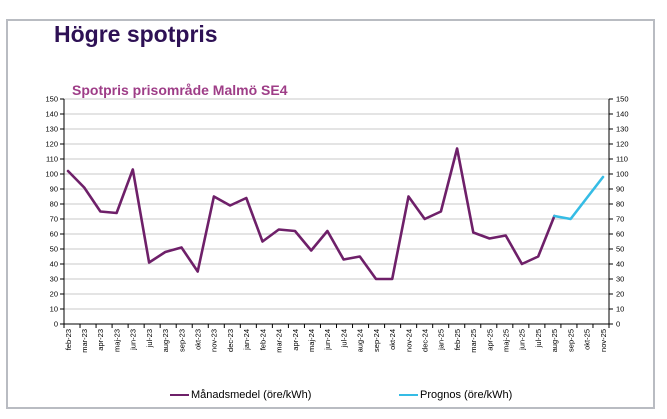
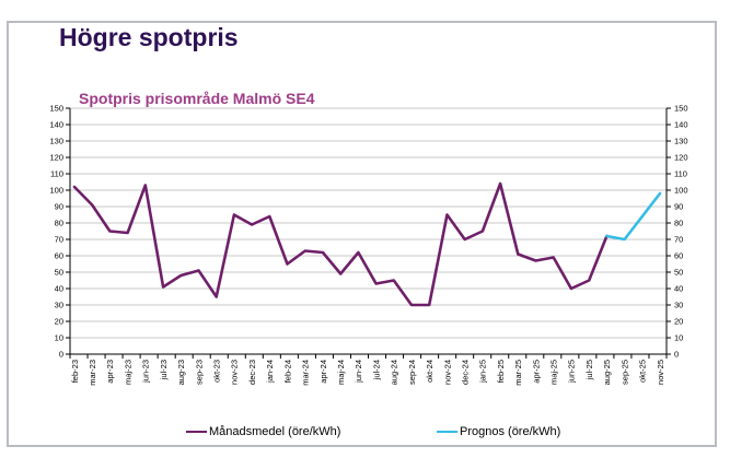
Månadsmedel (öre/kWh)/feb-25: 117 -> 104
